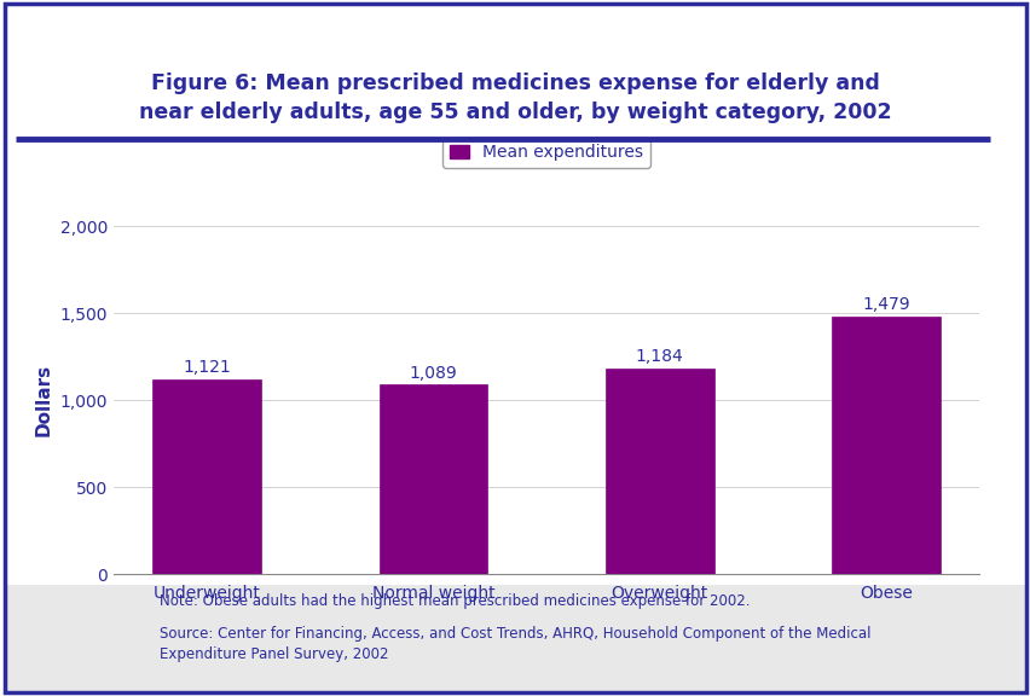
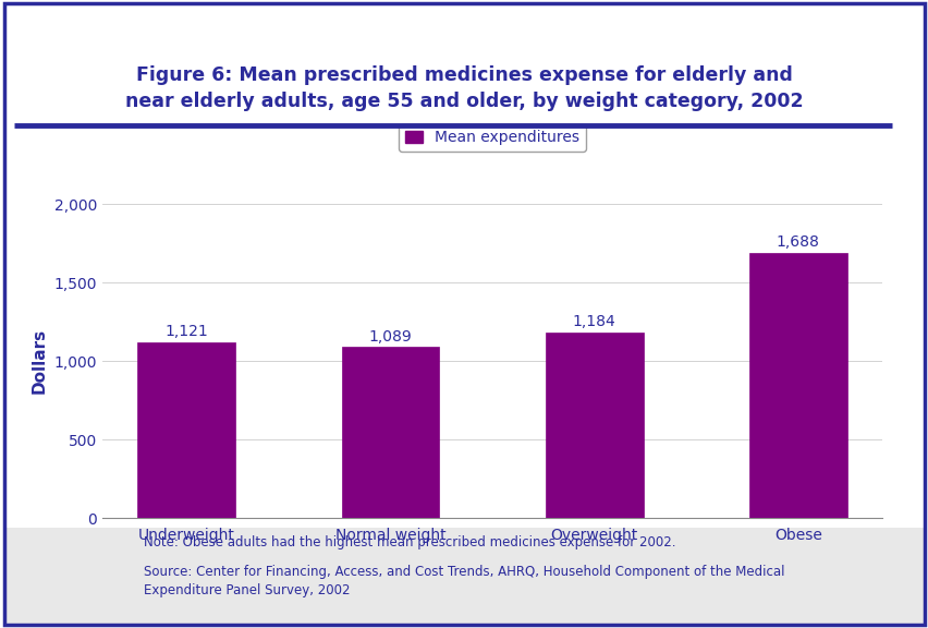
Obese: 1,479 -> 1,688
